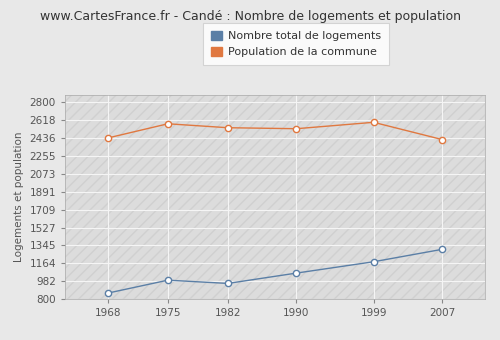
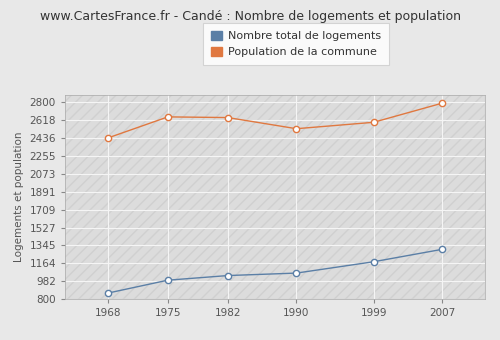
Population de la commune/1975: 2580 -> 2650
Nombre total de logements/1982: 960 -> 1040
Population de la commune/1982: 2540 -> 2640
Population de la commune/2007: 2420 -> 2790
